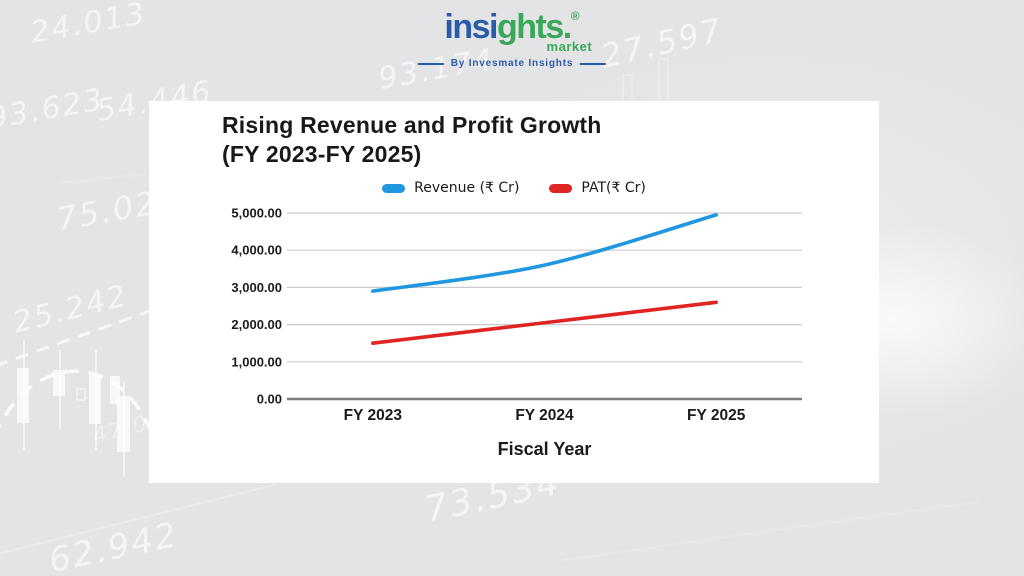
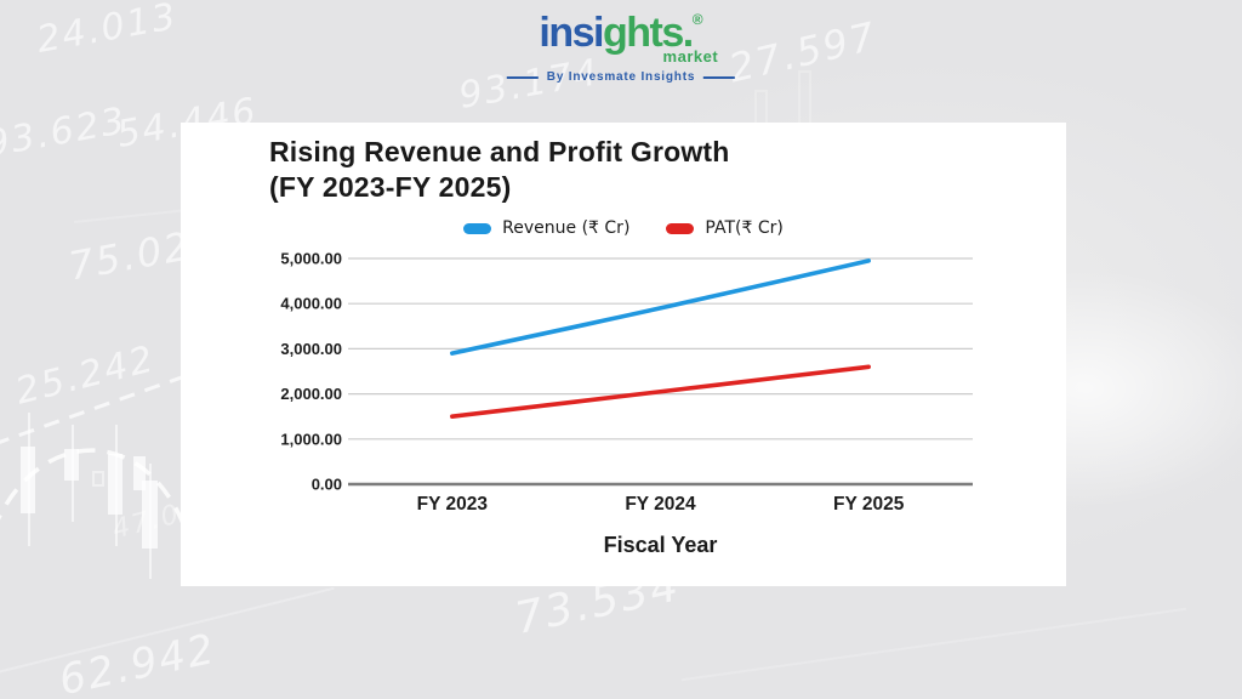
Revenue (₹ Cr)/FY 2024: 3600 -> 3900
